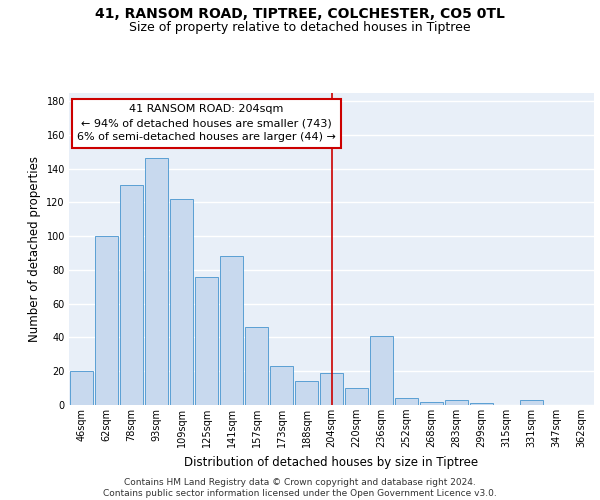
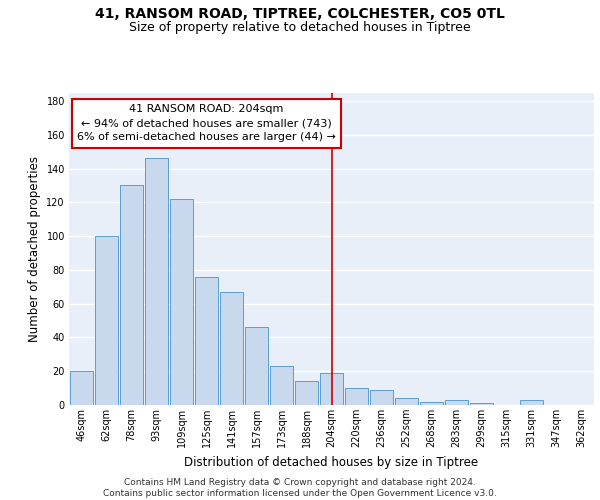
141sqm: 88 -> 67
236sqm: 41 -> 9
